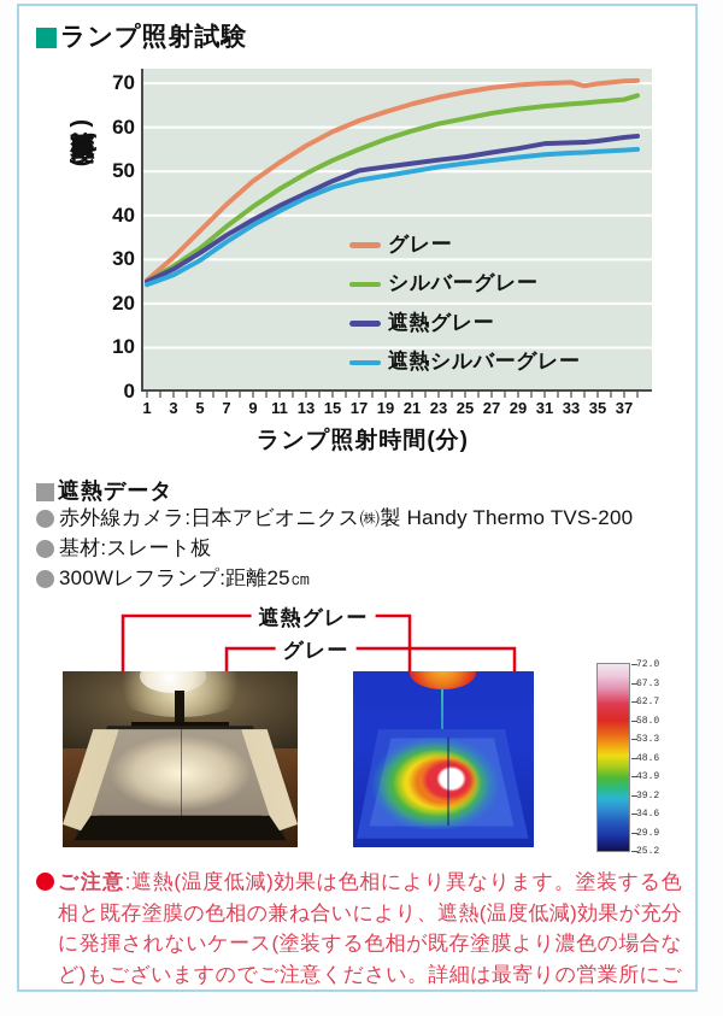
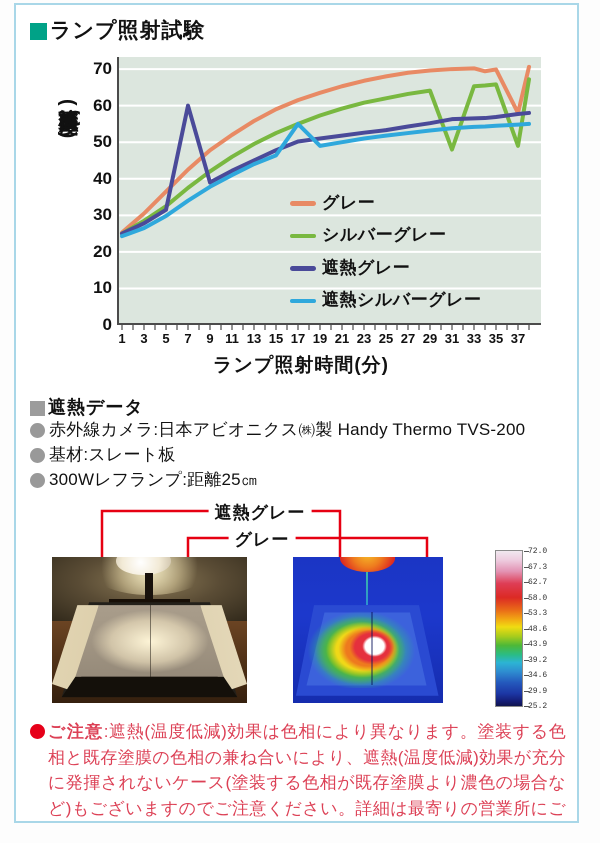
遮熱グレー/7: 36 -> 60
遮熱シルバーグレー/17: 48 -> 55
シルバーグレー/31: 65 -> 48
グレー/37: 70 -> 58
シルバーグレー/37: 66 -> 49
